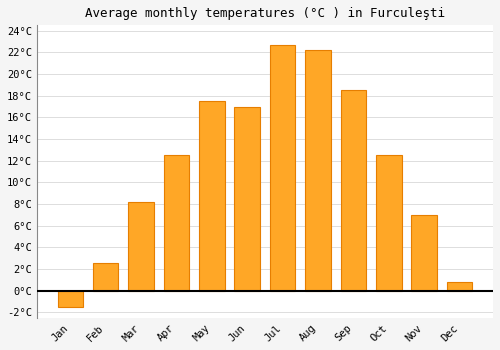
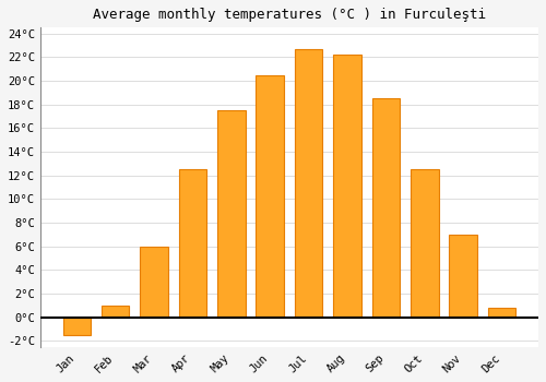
Feb: 2.6°C -> 1.0°C
Mar: 8.2°C -> 6.0°C
Jun: 17.0°C -> 20.5°C
